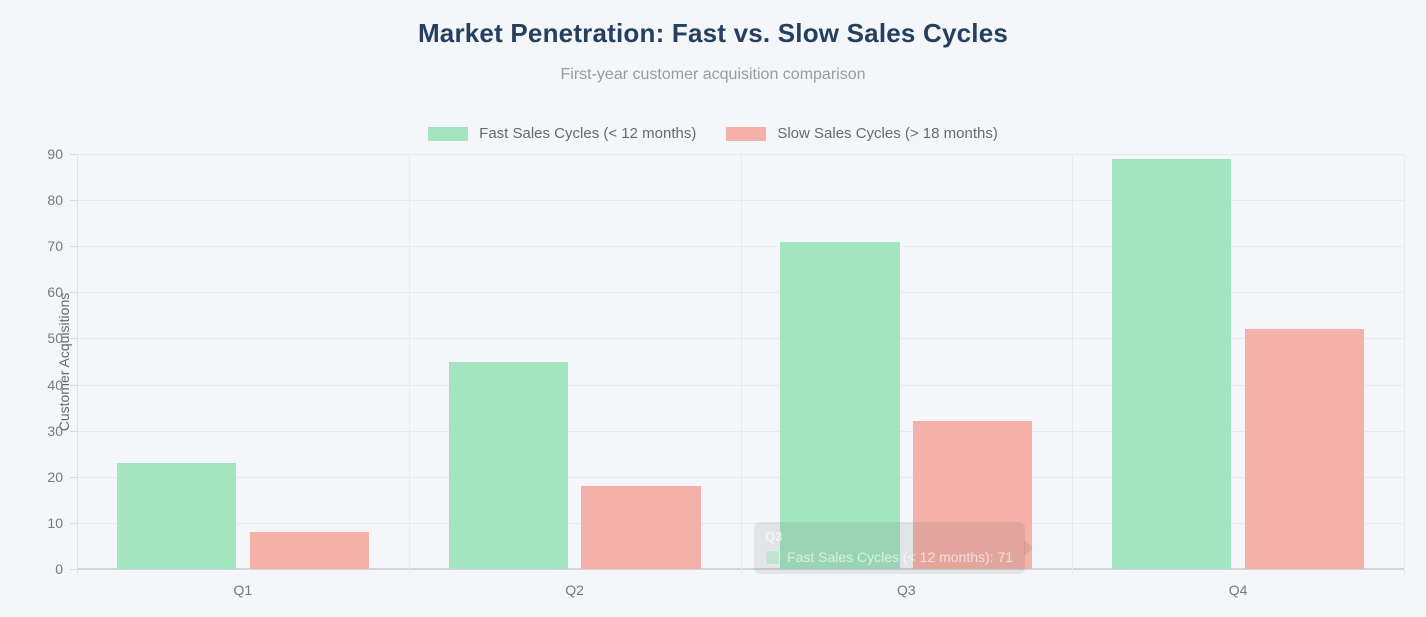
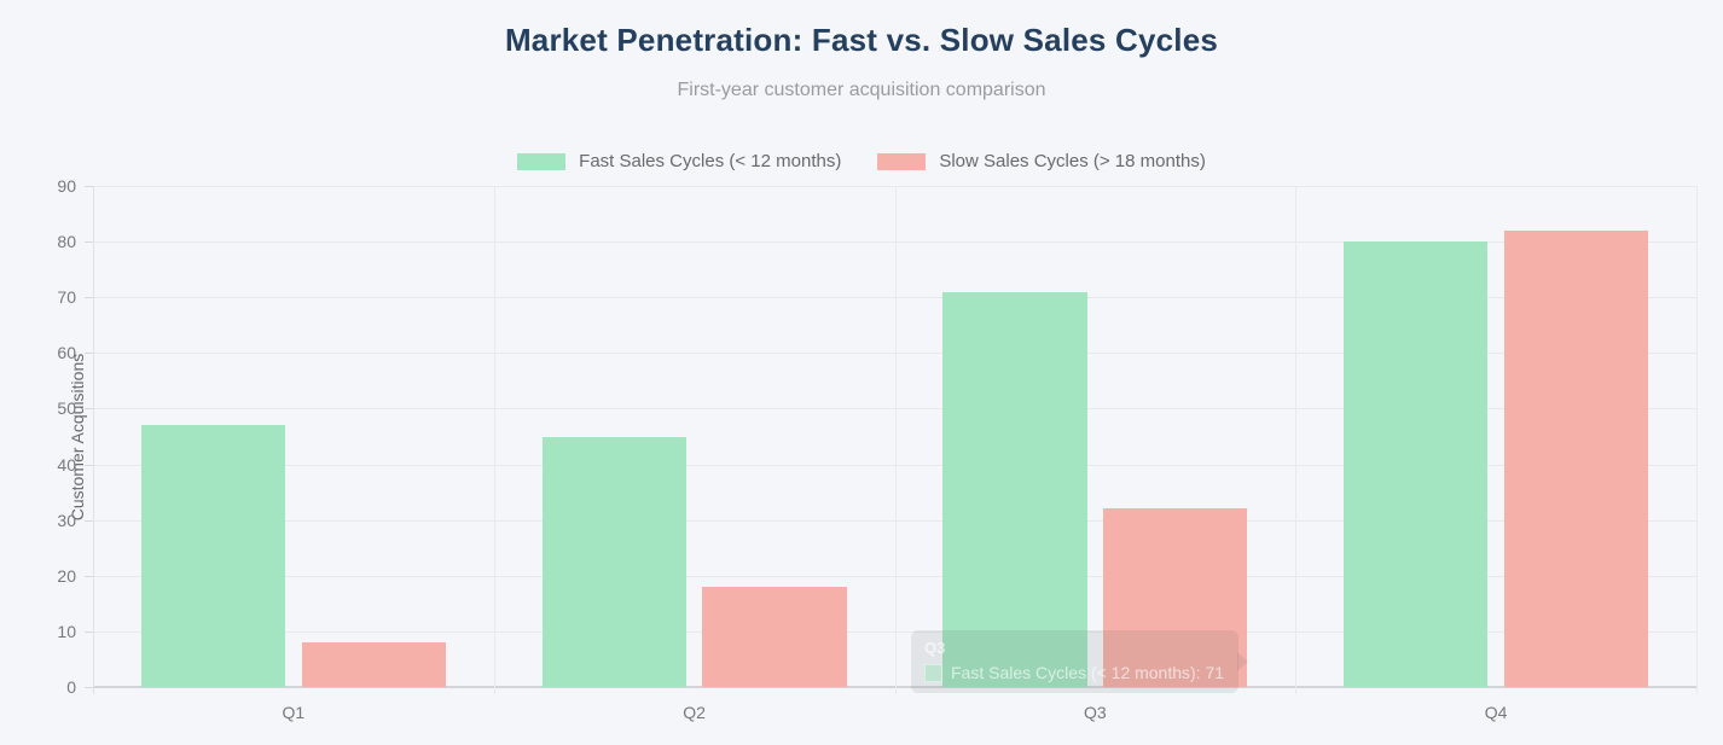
Fast Sales Cycles (< 12 months)/Q1: 23 -> 47
Fast Sales Cycles (< 12 months)/Q4: 89 -> 80
Slow Sales Cycles (> 18 months)/Q4: 52 -> 82
